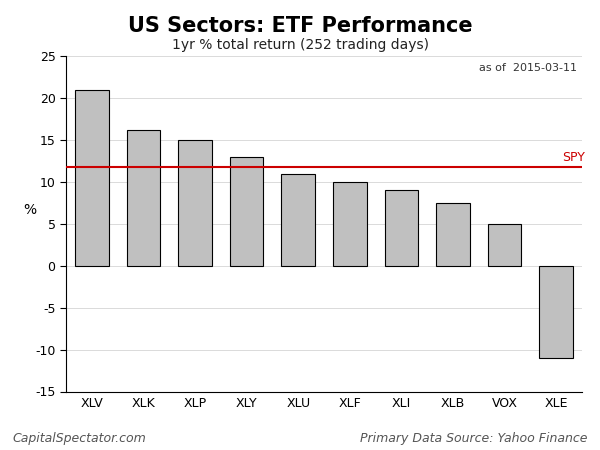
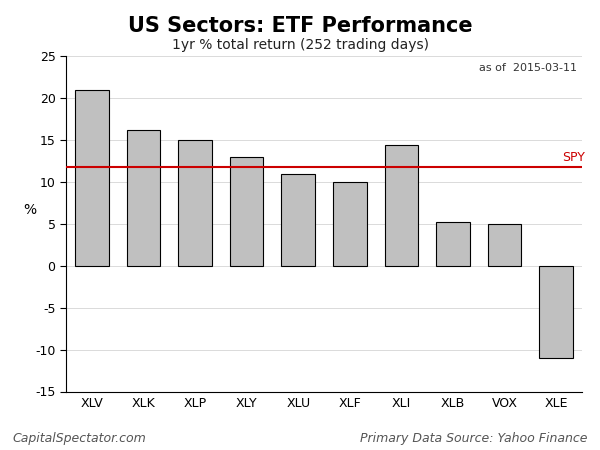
XLI: 9.1 -> 14.4
XLB: 7.5 -> 5.2
